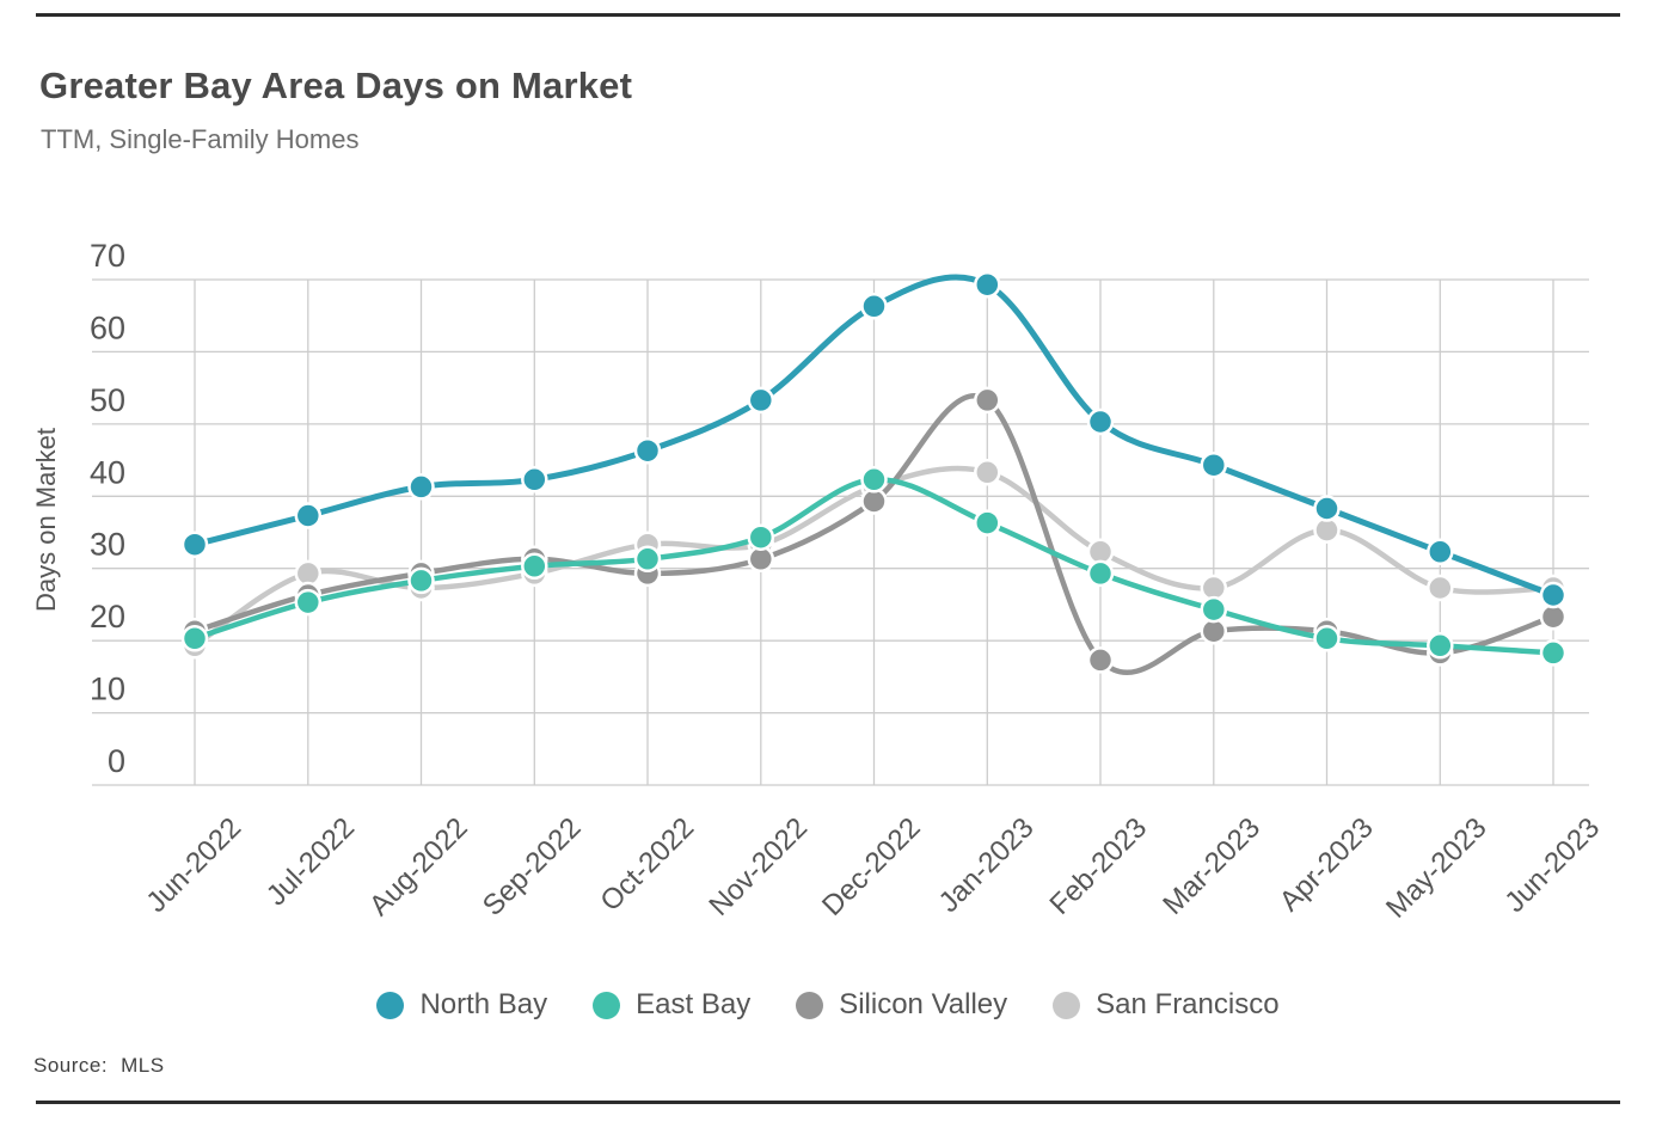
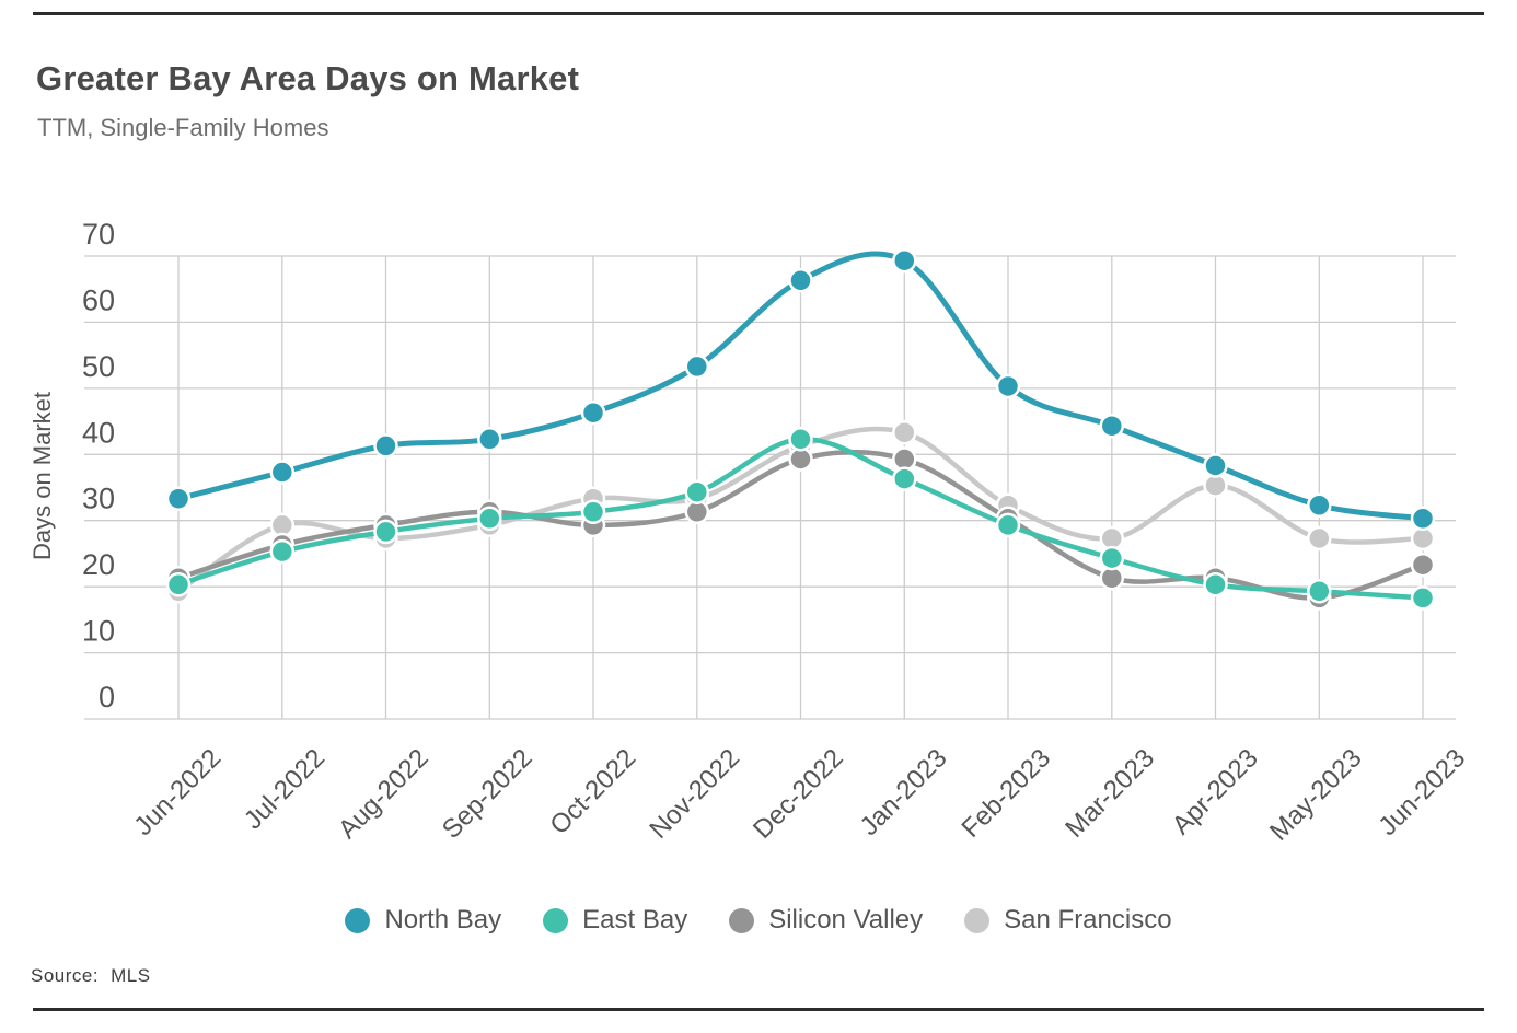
Silicon Valley/Jan-2023: 50 -> 36
Silicon Valley/Feb-2023: 14 -> 27
North Bay/Jun-2023: 23 -> 27
